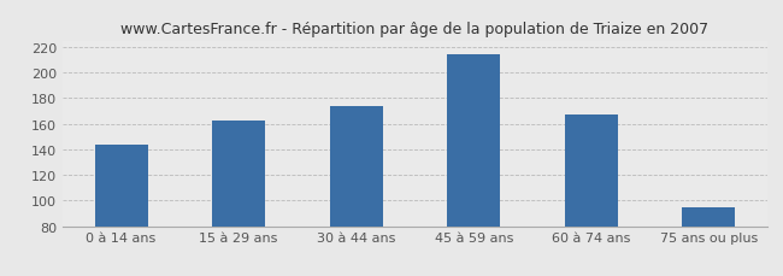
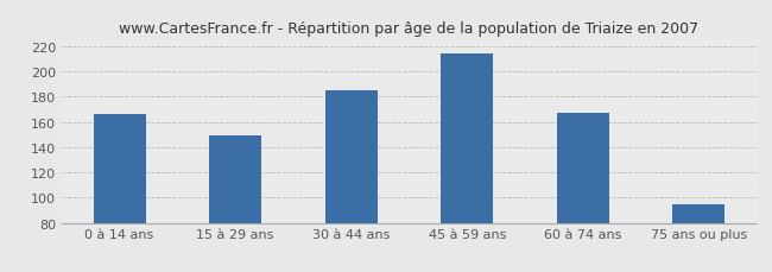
0 à 14 ans: 144 -> 166
15 à 29 ans: 162 -> 149
30 à 44 ans: 174 -> 185
